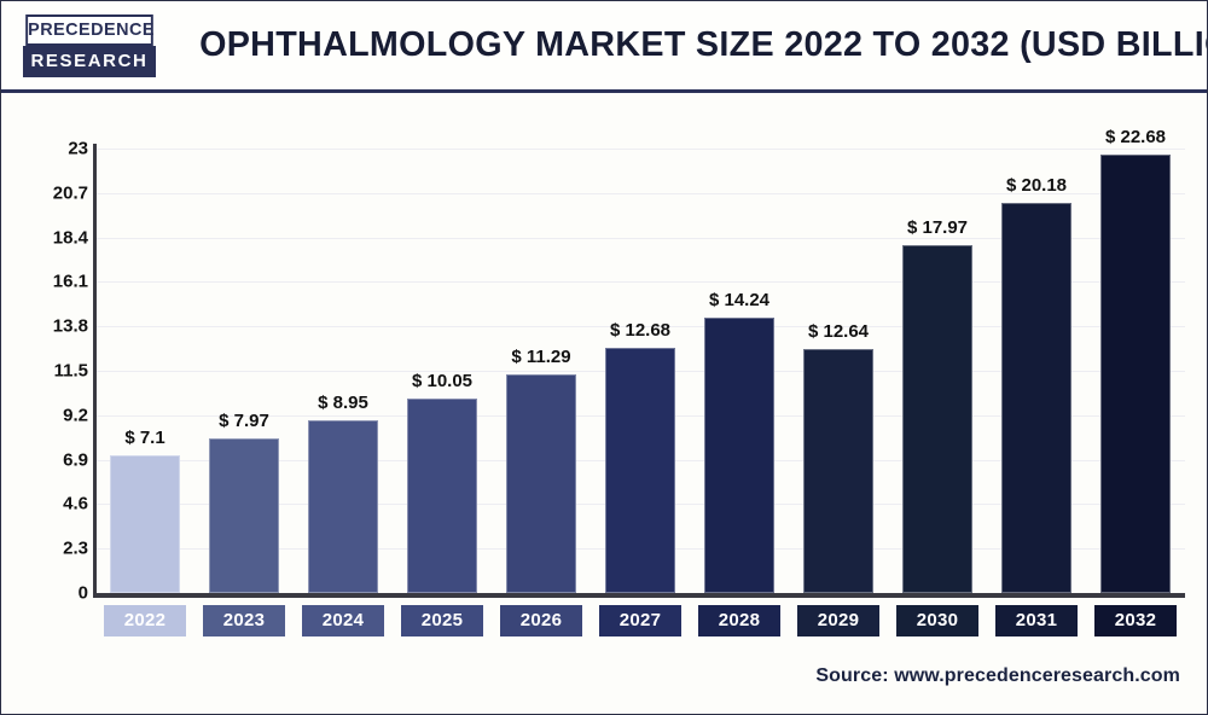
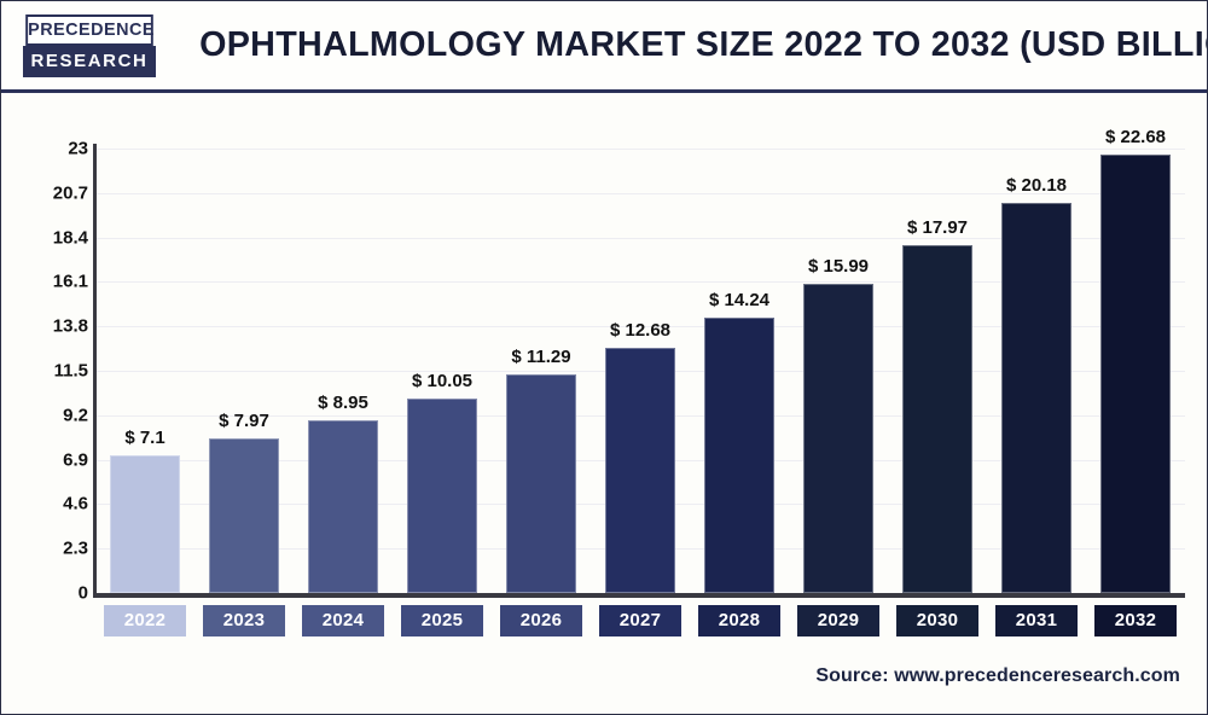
2029: 12.64 -> 15.99
